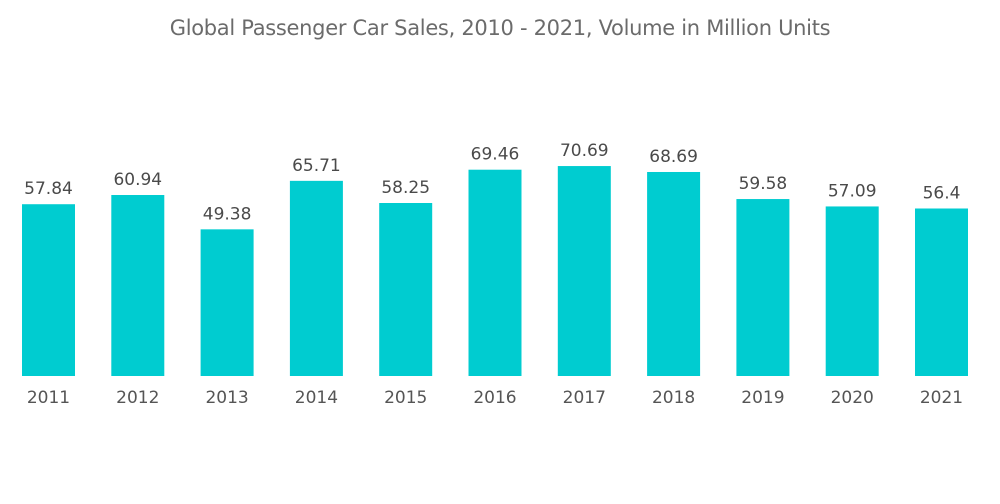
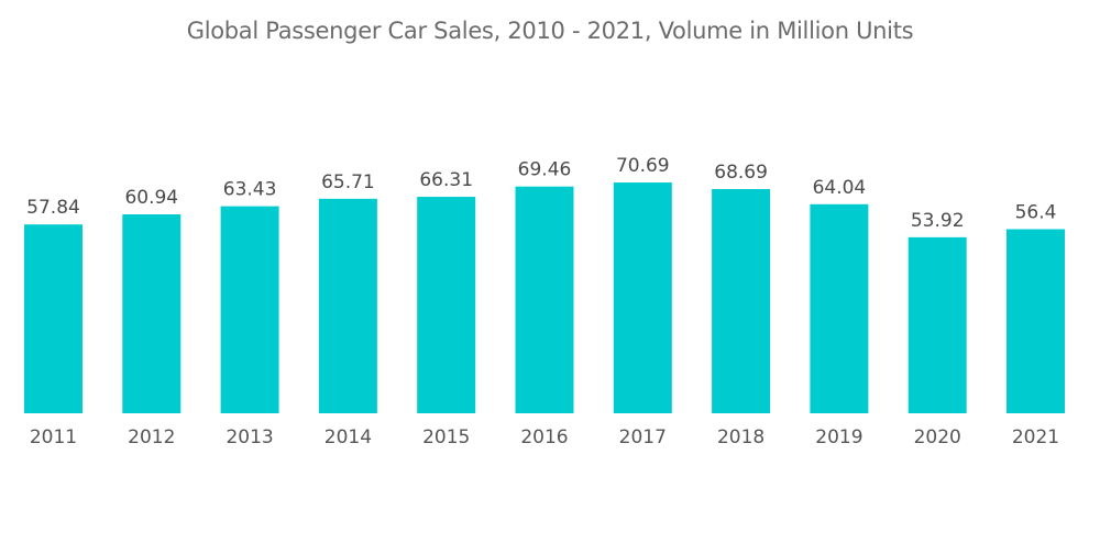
2013: 49.38 -> 63.43
2015: 58.25 -> 66.31
2019: 59.58 -> 64.04
2020: 57.09 -> 53.92
